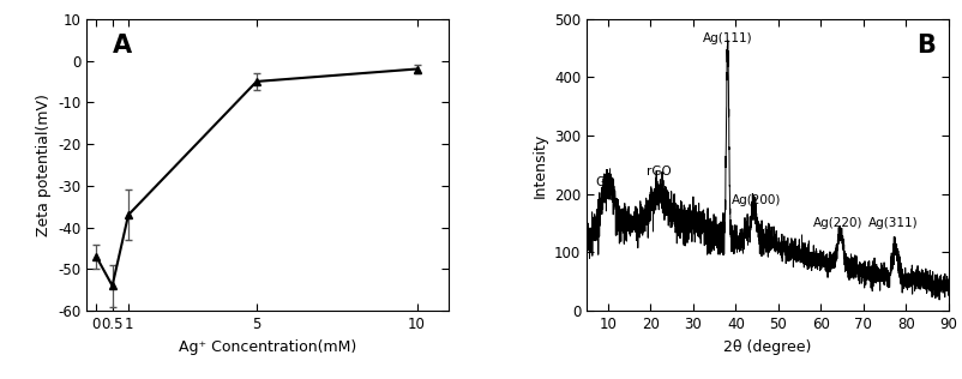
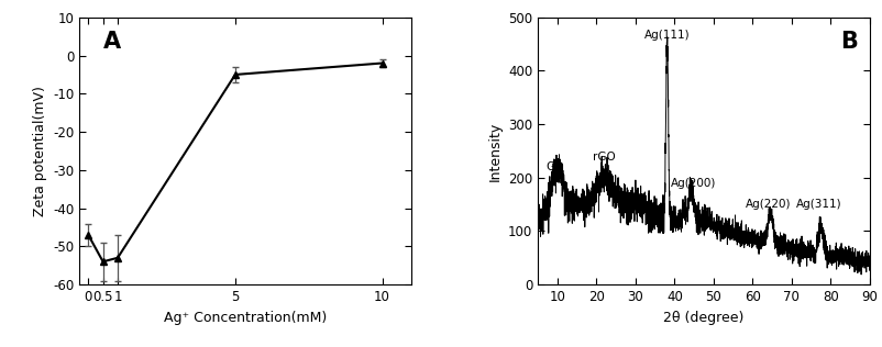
1: -37 -> -53
